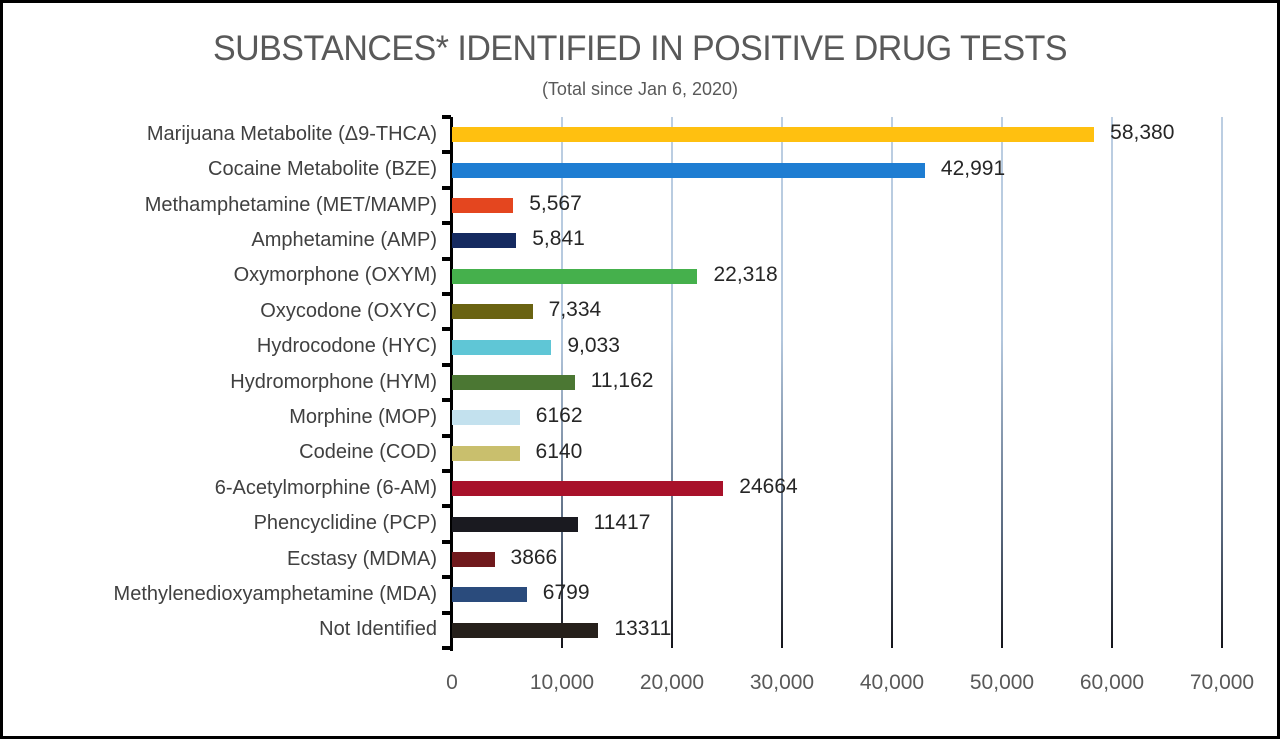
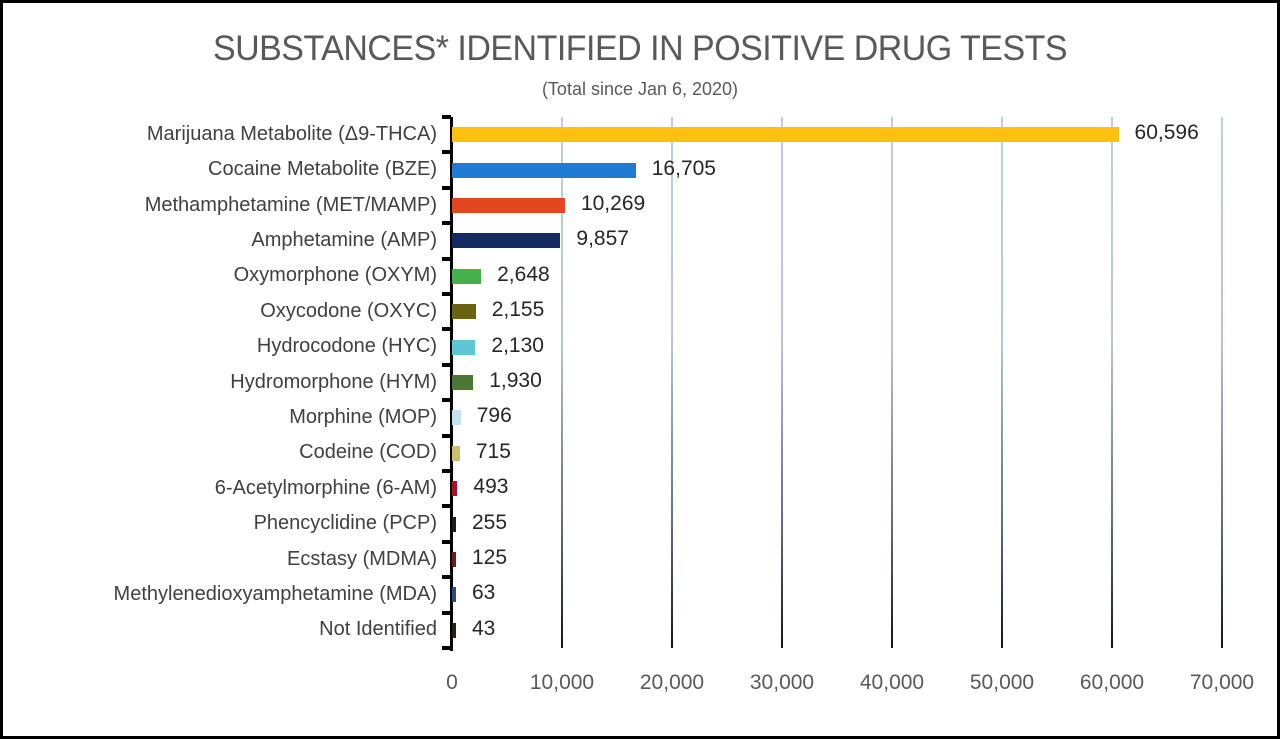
Marijuana Metabolite (Δ9-THCA): 58,380 -> 60,596
Cocaine Metabolite (BZE): 42,991 -> 16,705
Methamphetamine (MET/MAMP): 5,567 -> 10,269
Amphetamine (AMP): 5,841 -> 9,857
Oxymorphone (OXYM): 22,318 -> 2,648
Oxycodone (OXYC): 7,334 -> 2,155
Hydrocodone (HYC): 9,033 -> 2,130
Hydromorphone (HYM): 11,162 -> 1,930
Morphine (MOP): 6162 -> 796
Codeine (COD): 6140 -> 715
6-Acetylmorphine (6-AM): 24664 -> 493
Phencyclidine (PCP): 11417 -> 255
Ecstasy (MDMA): 3866 -> 125
Methylenedioxyamphetamine (MDA): 6799 -> 63
Not Identified: 13311 -> 43
